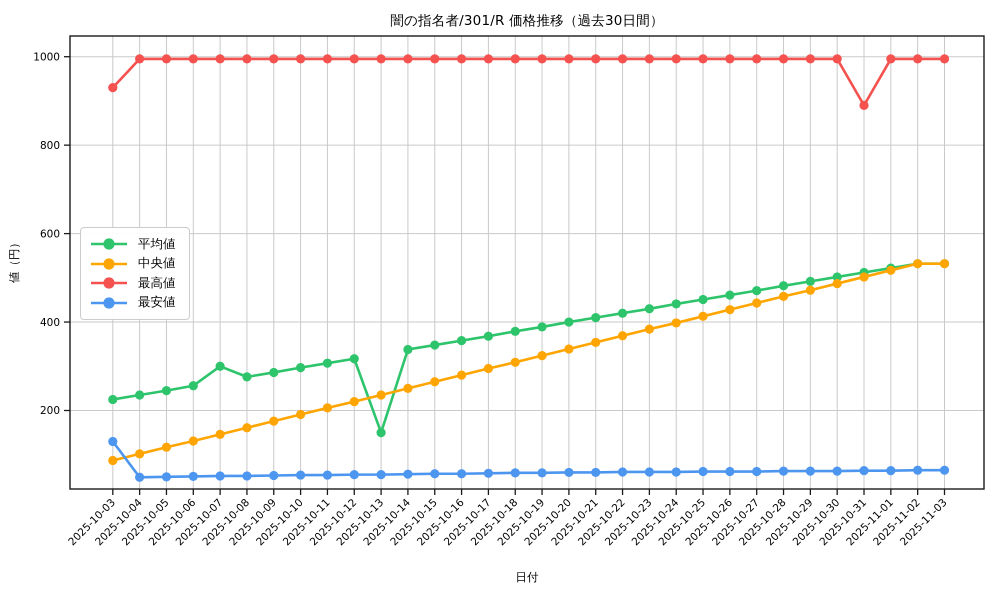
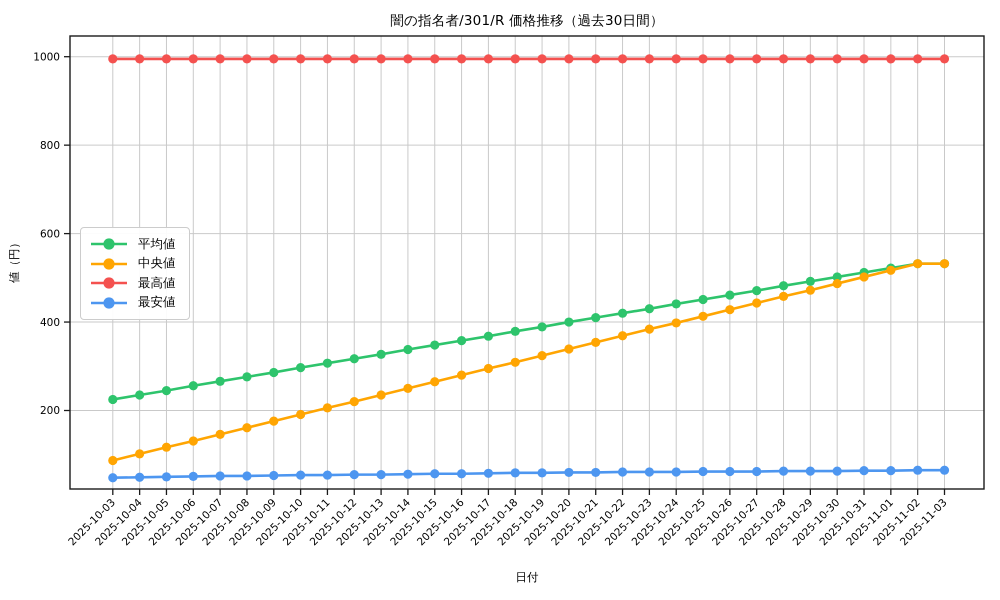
最高値/2025-10-03: 930 -> 1000
最安値/2025-10-03: 130 -> 50
平均値/2025-10-07: 300 -> 270
平均値/2025-10-13: 150 -> 330
最高値/2025-10-31: 890 -> 1000
